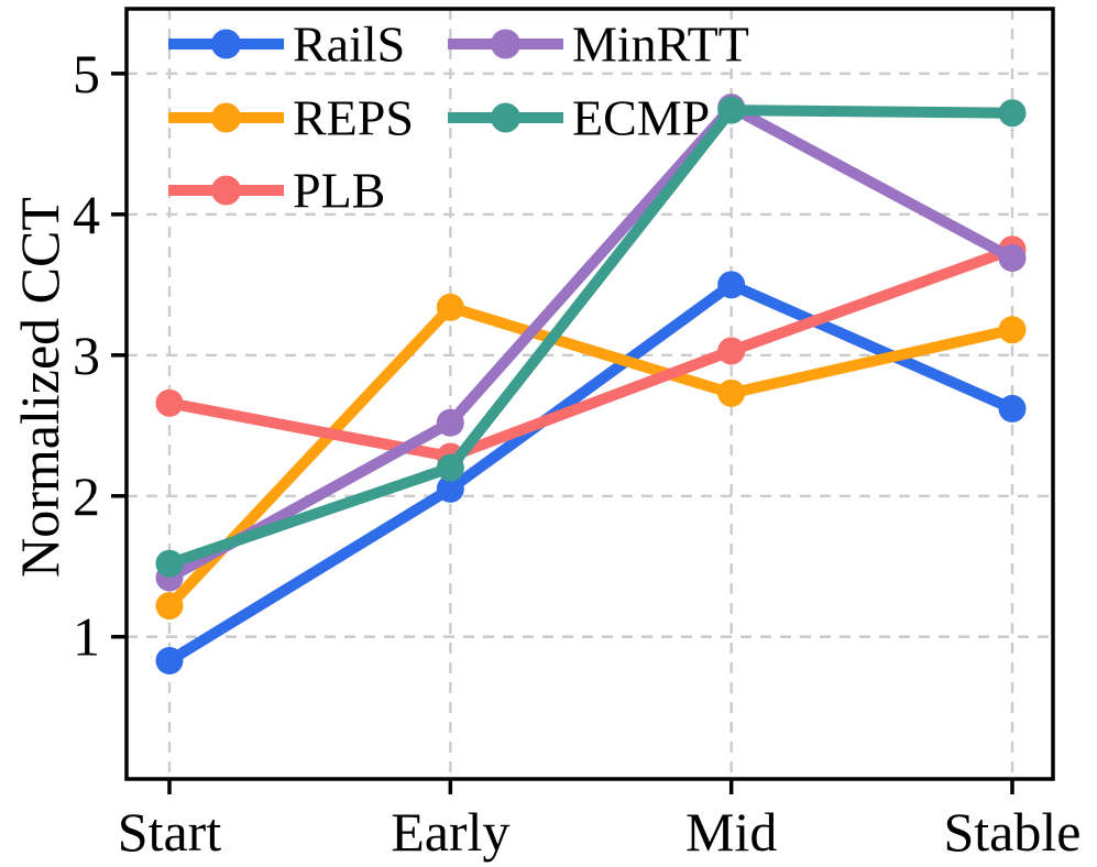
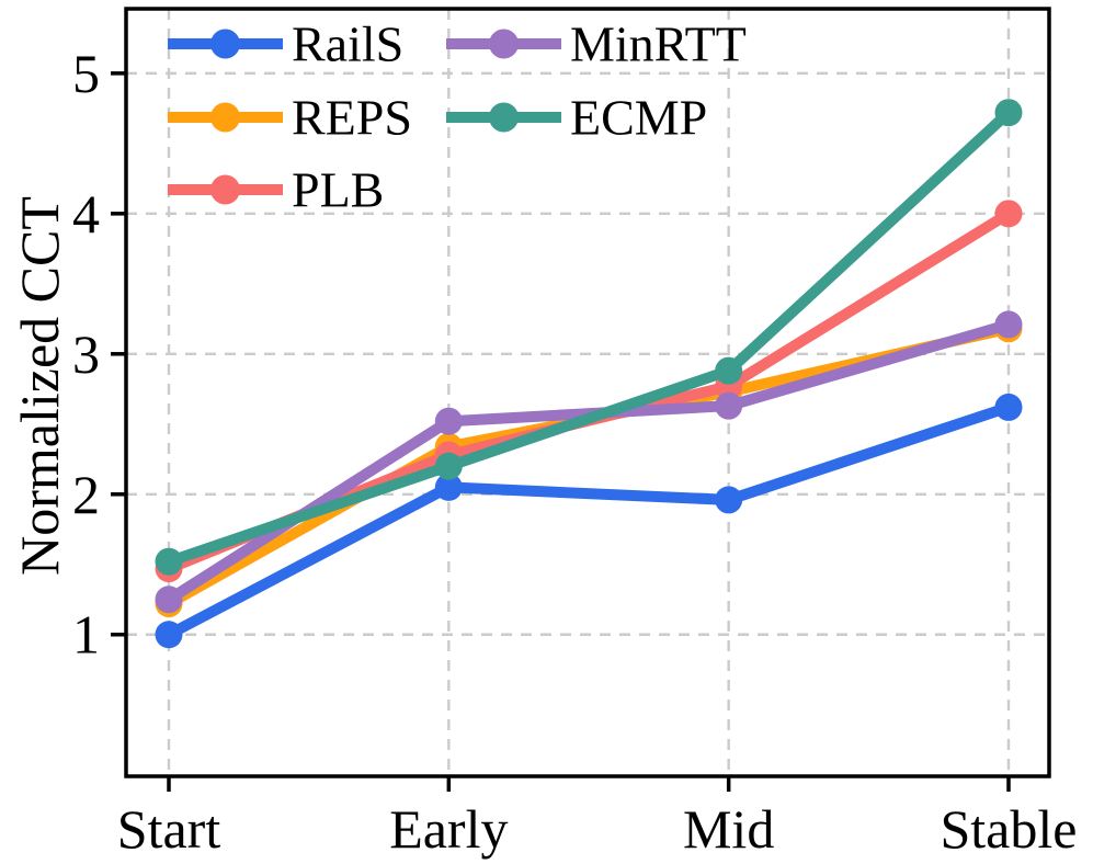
RailS/Start: 0.83 -> 1.00
PLB/Start: 2.66 -> 1.47
MinRTT/Start: 1.42 -> 1.25
REPS/Early: 3.34 -> 2.34
RailS/Mid: 3.50 -> 1.96
PLB/Mid: 3.03 -> 2.77
MinRTT/Mid: 4.76 -> 2.63
ECMP/Mid: 4.74 -> 2.88
PLB/Stable: 3.75 -> 4.00
MinRTT/Stable: 3.69 -> 3.21
